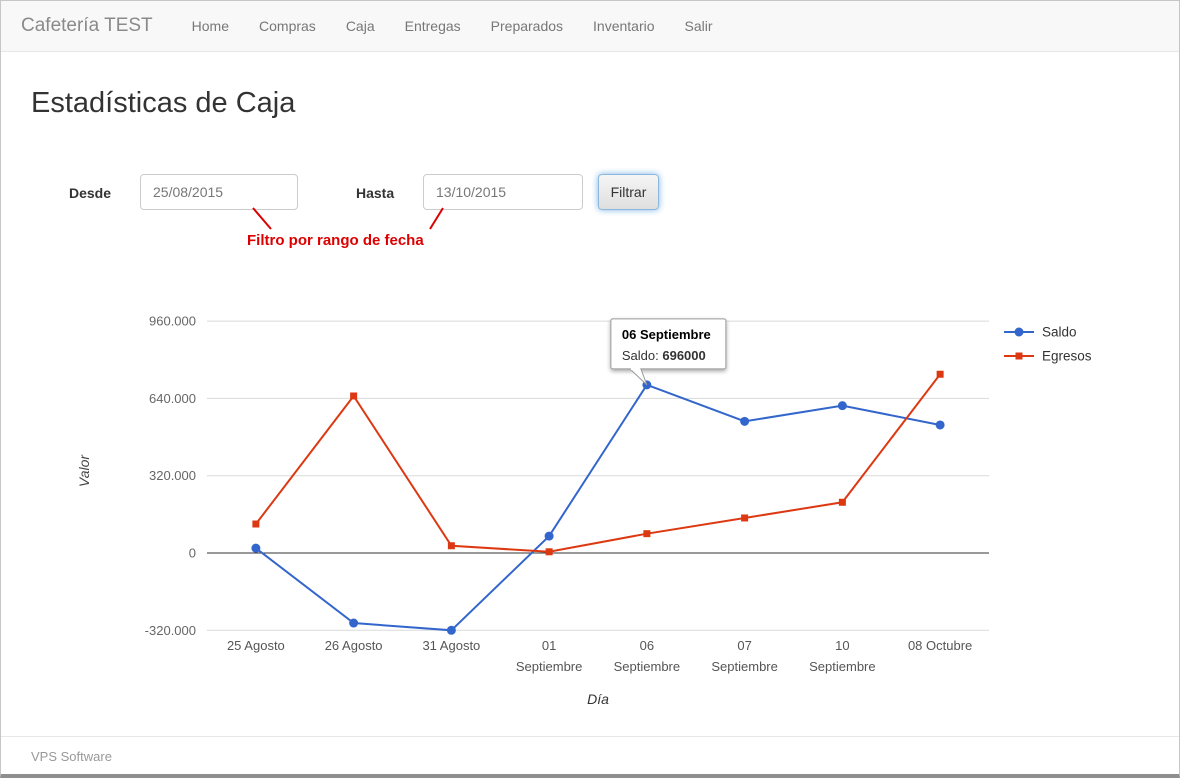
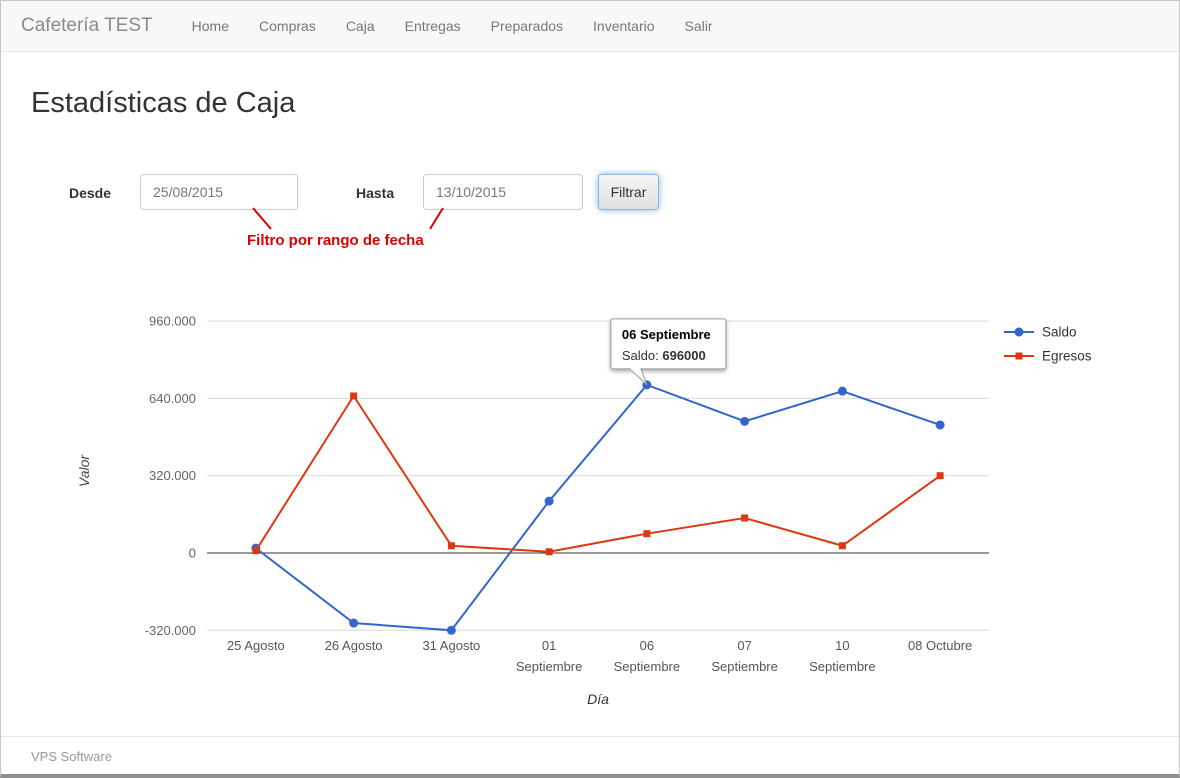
Egresos/25 Agosto: 120000 -> 10000
Saldo/01 Septiembre: 70000 -> 220000
Saldo/10 Septiembre: 610000 -> 670000
Egresos/10 Septiembre: 210000 -> 30000
Egresos/08 Octubre: 740000 -> 320000
